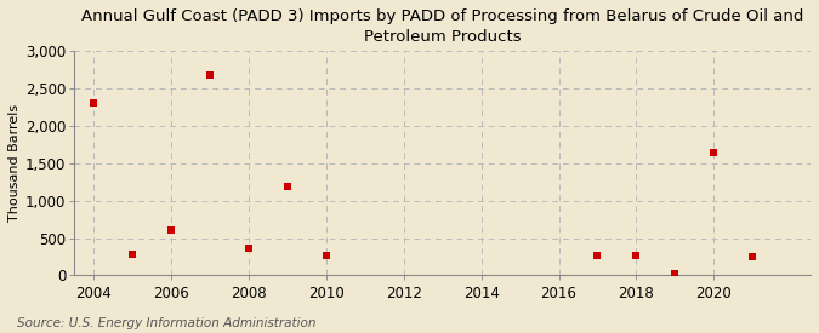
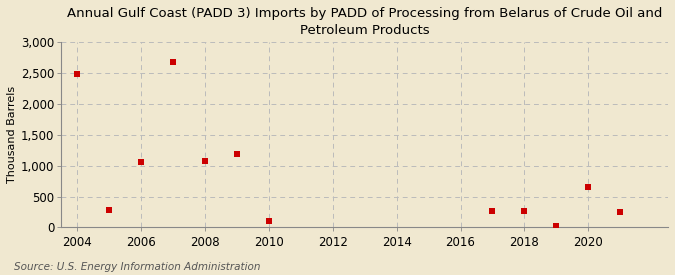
2004: 2,300 -> 2,480
2006: 600 -> 1,060
2008: 360 -> 1,080
2010: 260 -> 100
2020: 1,640 -> 650
